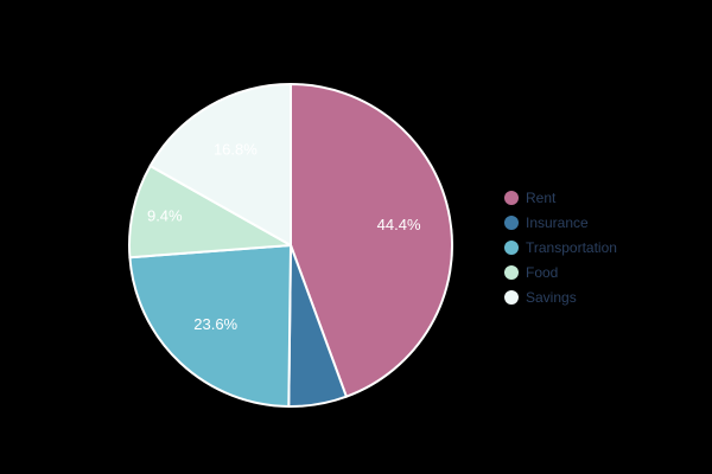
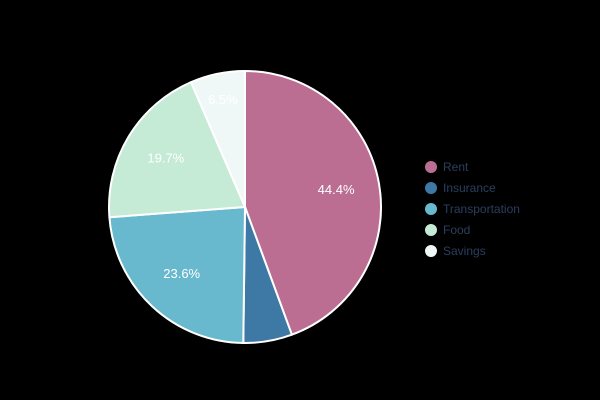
Food: 9.4% -> 19.7%
Savings: 16.8% -> 6.5%
